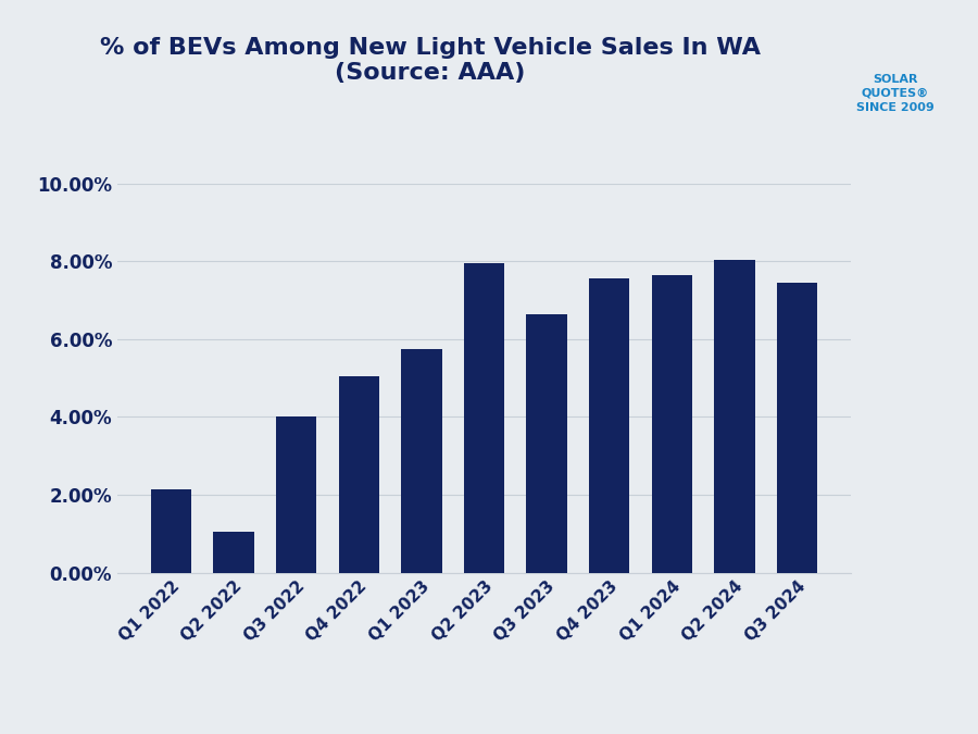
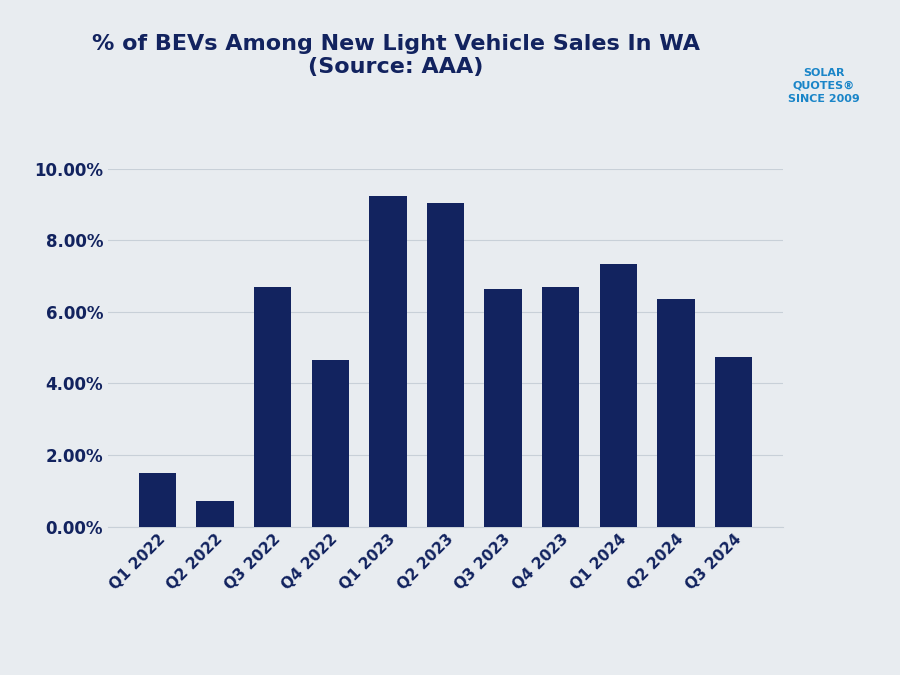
Q1 2022: 2.15% -> 1.50%
Q2 2022: 1.05% -> 0.70%
Q3 2022: 4.00% -> 6.70%
Q4 2022: 5.05% -> 4.65%
Q1 2023: 5.75% -> 9.25%
Q2 2023: 7.95% -> 9.05%
Q4 2023: 7.55% -> 6.70%
Q1 2024: 7.65% -> 7.35%
Q2 2024: 8.05% -> 6.35%
Q3 2024: 7.45% -> 4.75%
